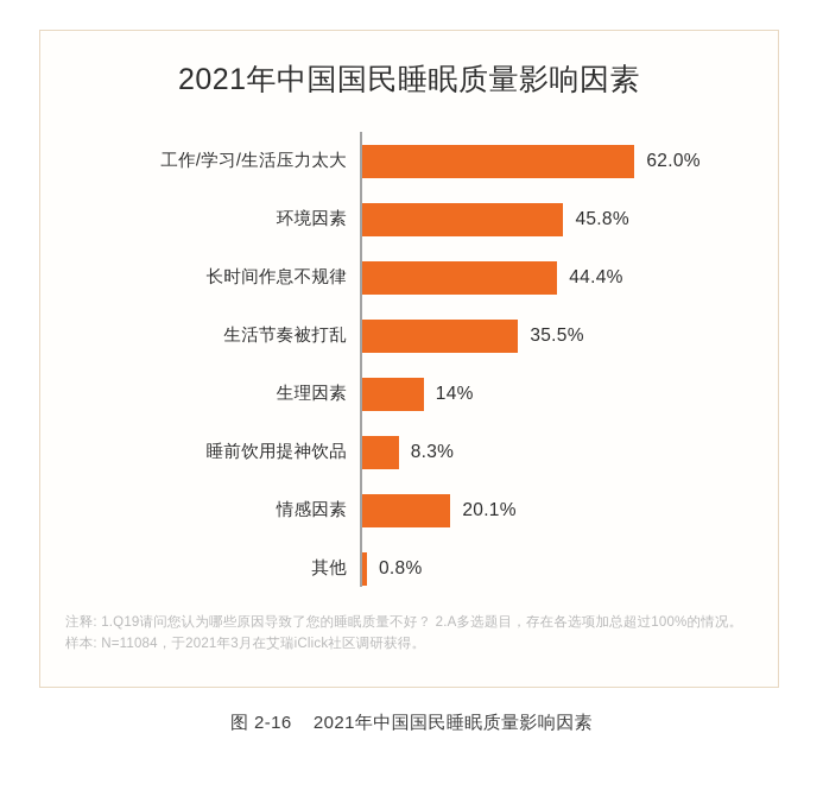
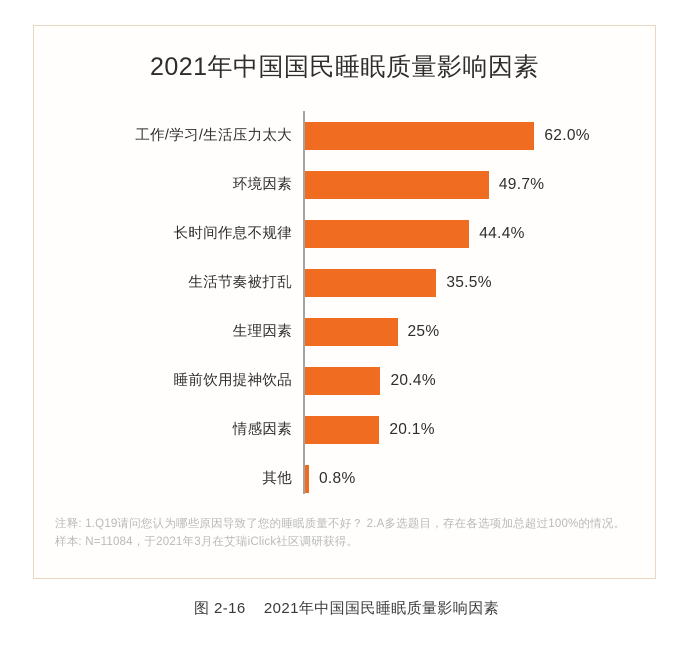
环境因素: 45.8% -> 49.7%
生理因素: 14% -> 25%
睡前饮用提神饮品: 8.3% -> 20.4%
